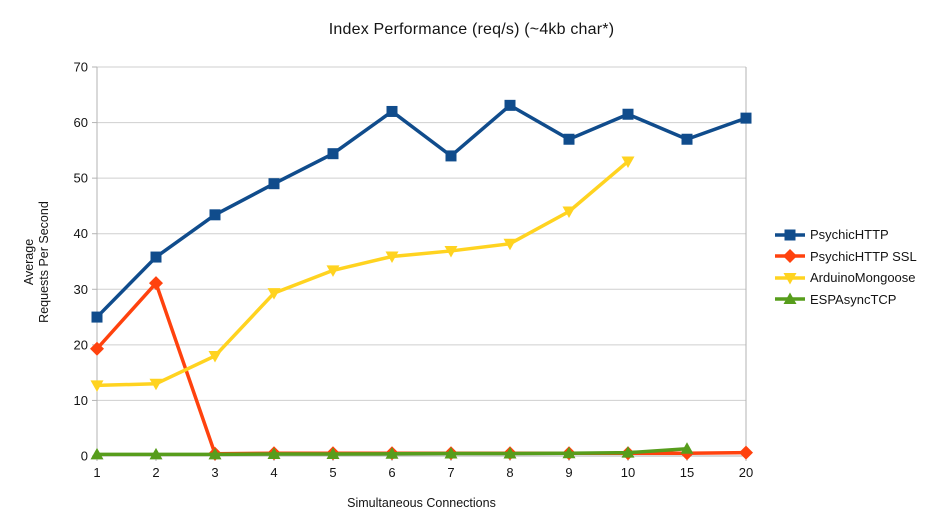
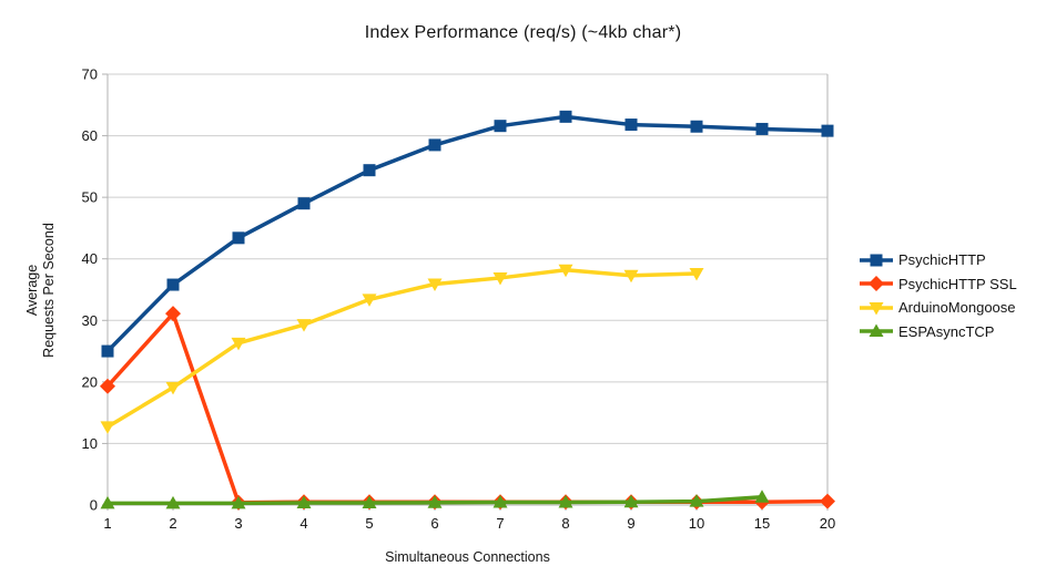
ArduinoMongoose/2: 13 -> 19
ArduinoMongoose/3: 18 -> 26
PsychicHTTP/6: 62 -> 58
PsychicHTTP/7: 54 -> 62
PsychicHTTP/9: 57 -> 62
ArduinoMongoose/9: 44 -> 37
ArduinoMongoose/10: 53 -> 38
PsychicHTTP/15: 57 -> 61
